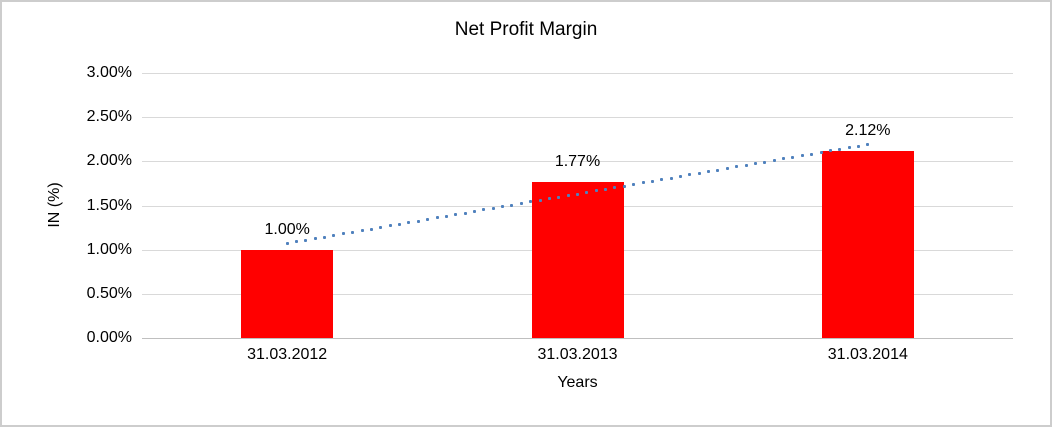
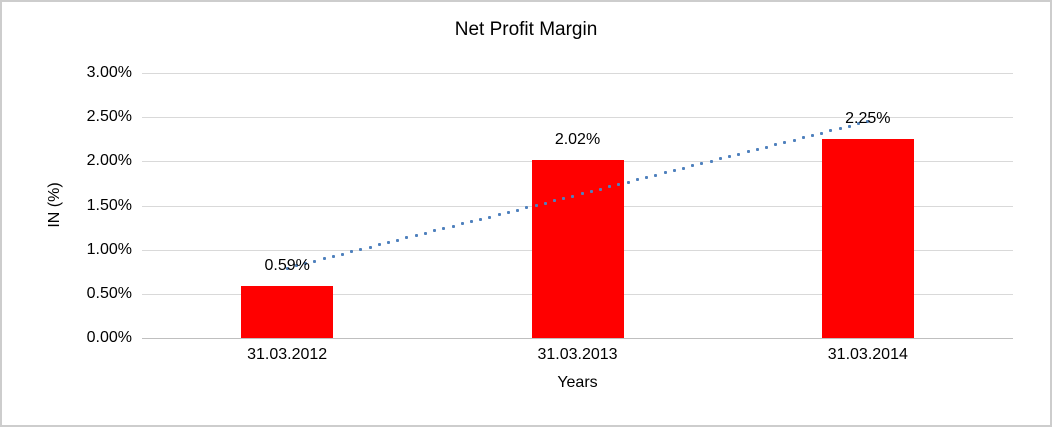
31.03.2012: 1.00% -> 0.59%
31.03.2013: 1.77% -> 2.02%
31.03.2014: 2.12% -> 2.25%
